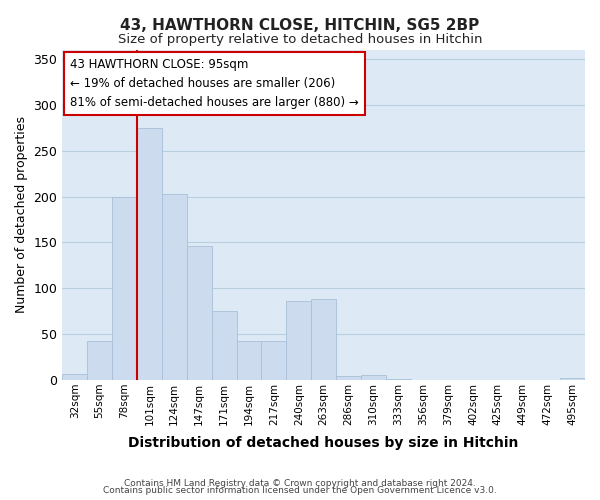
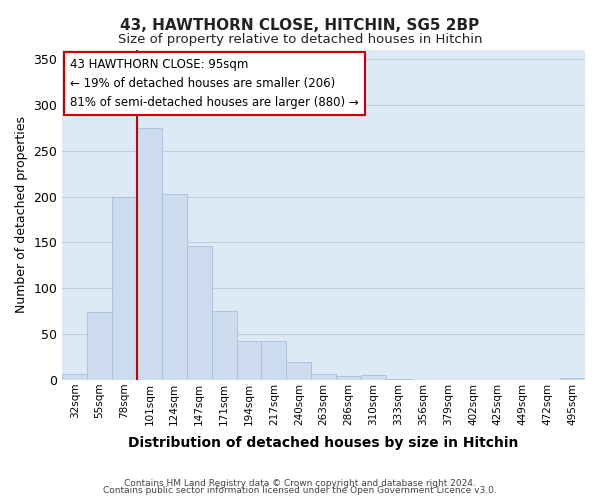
55sqm: 42 -> 74
240sqm: 86 -> 20
263sqm: 88 -> 6
